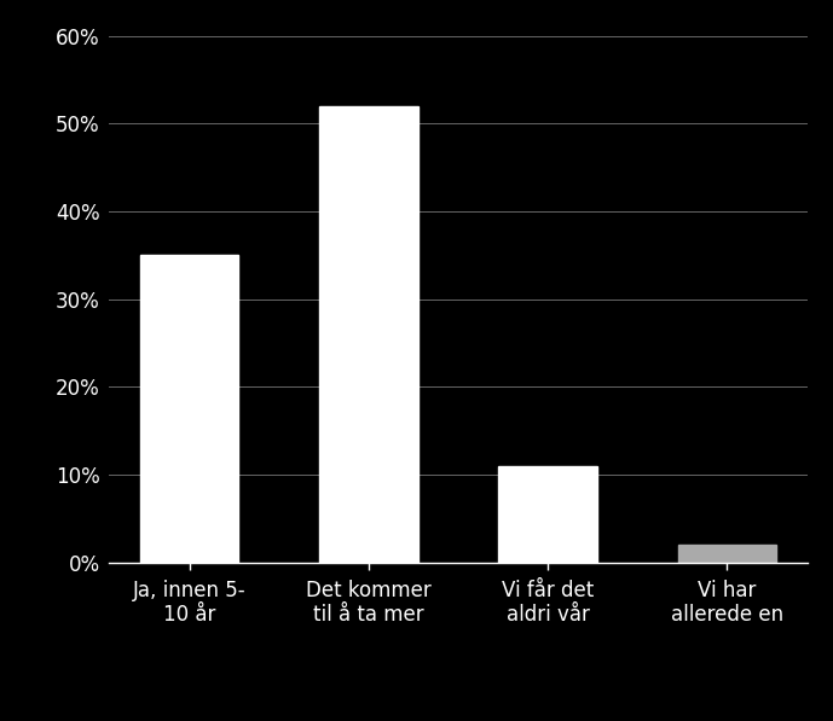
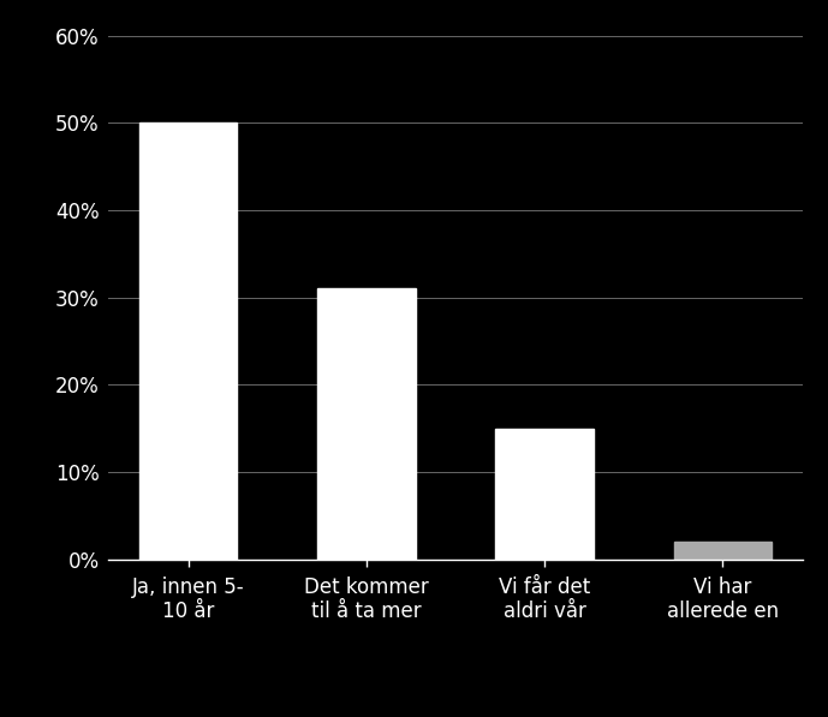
Ja, innen 5- 10 år: 35% -> 50%
Det kommer til å ta mer: 52% -> 31%
Vi får det aldri vår: 11% -> 15%
